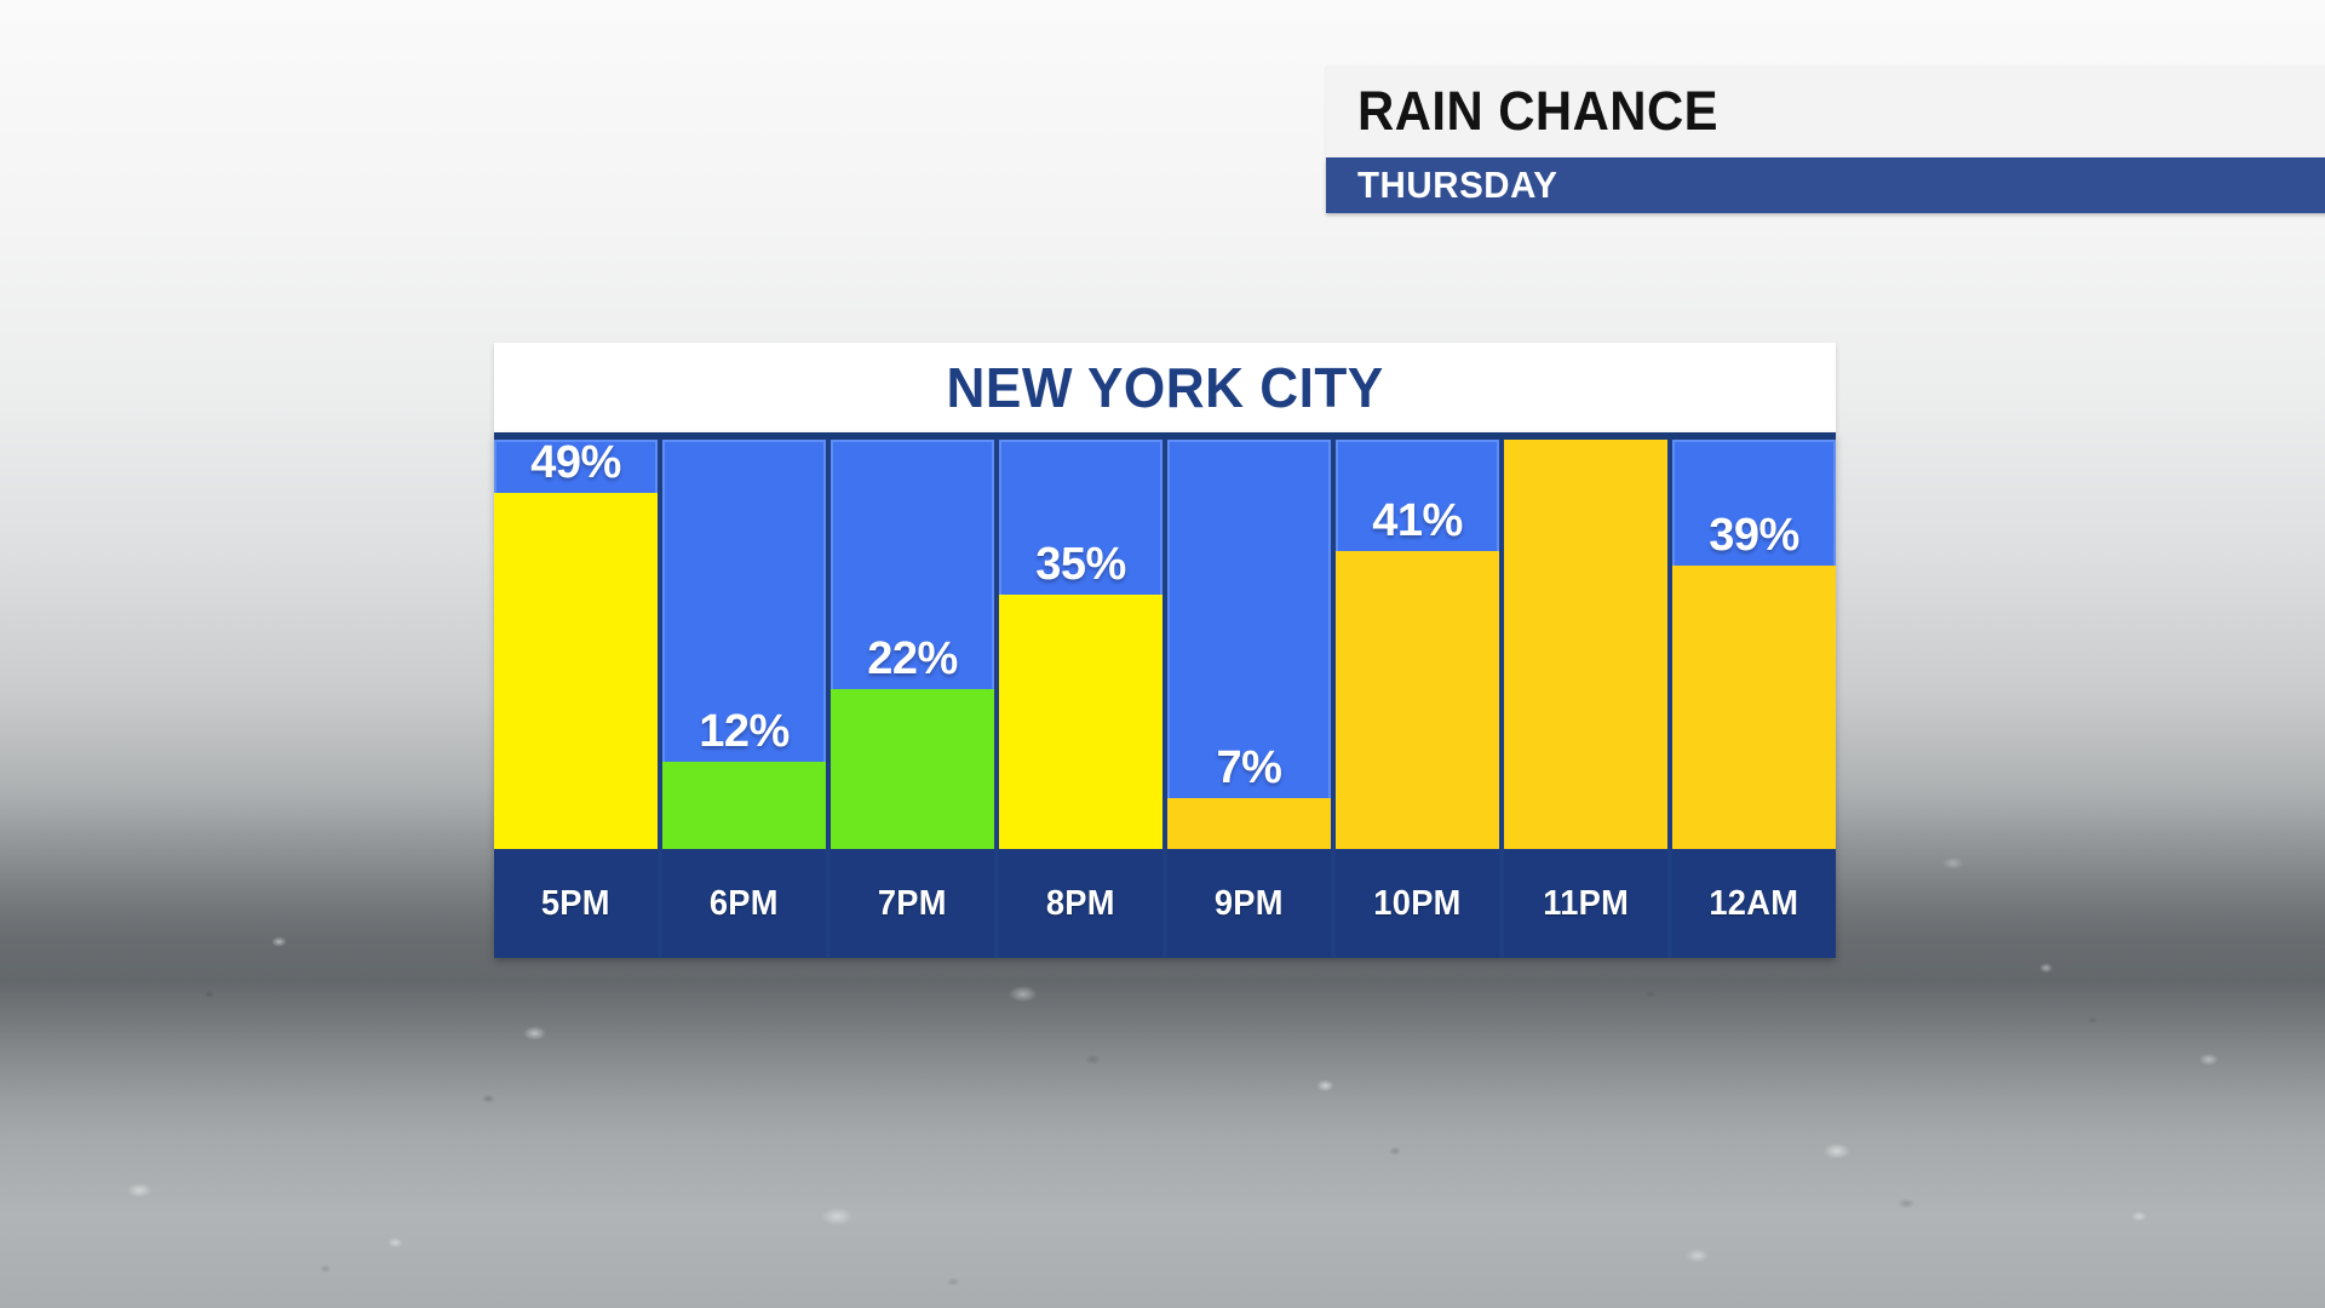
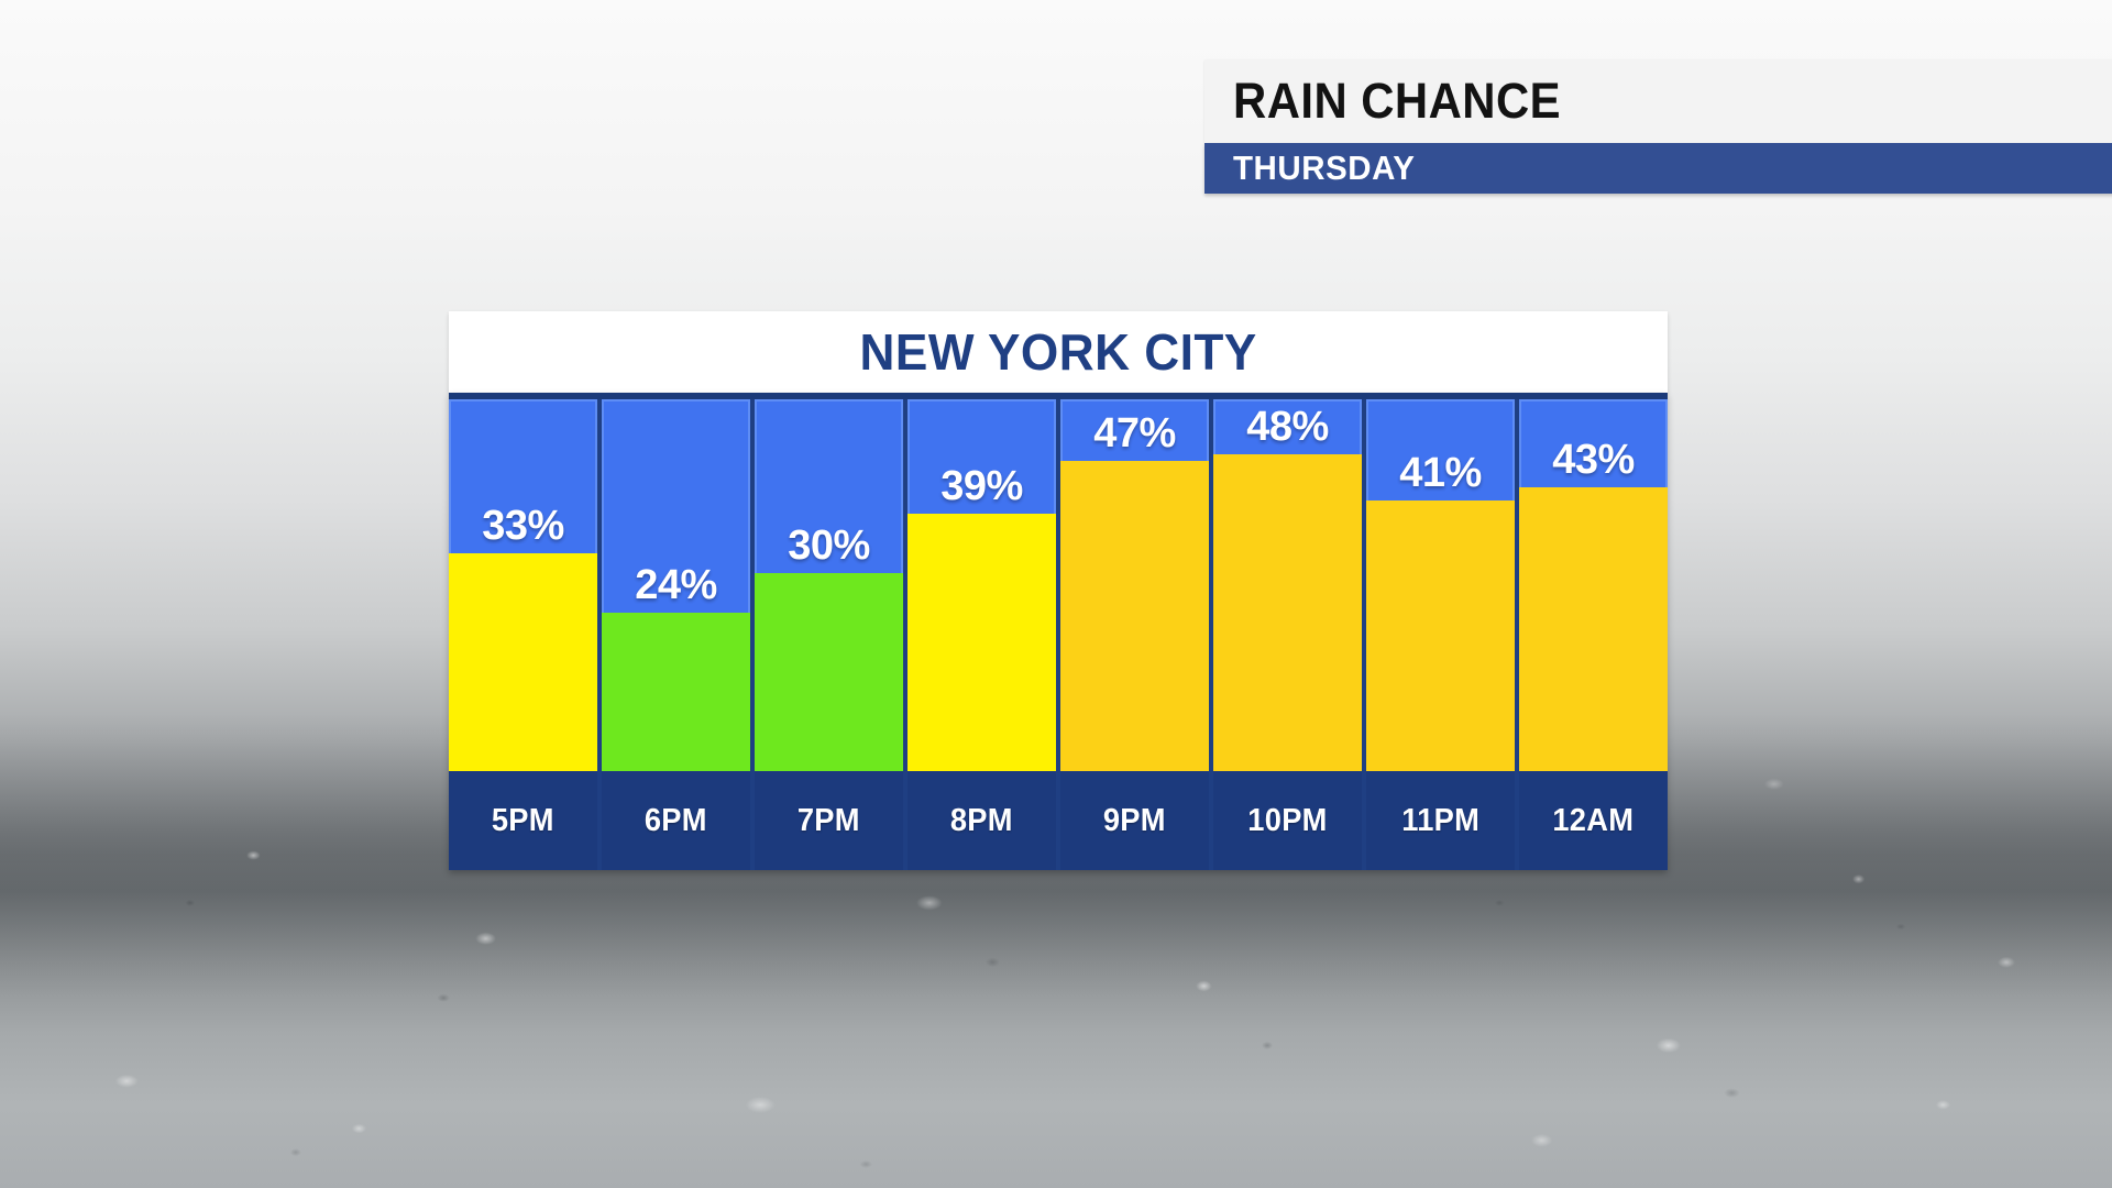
5PM: 49% -> 33%
6PM: 12% -> 24%
7PM: 22% -> 30%
8PM: 35% -> 39%
9PM: 7% -> 47%
10PM: 41% -> 48%
11PM: 72% -> 41%
12AM: 39% -> 43%
